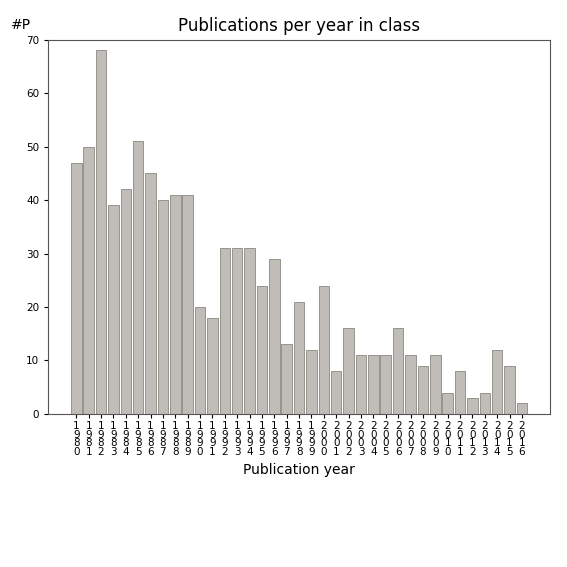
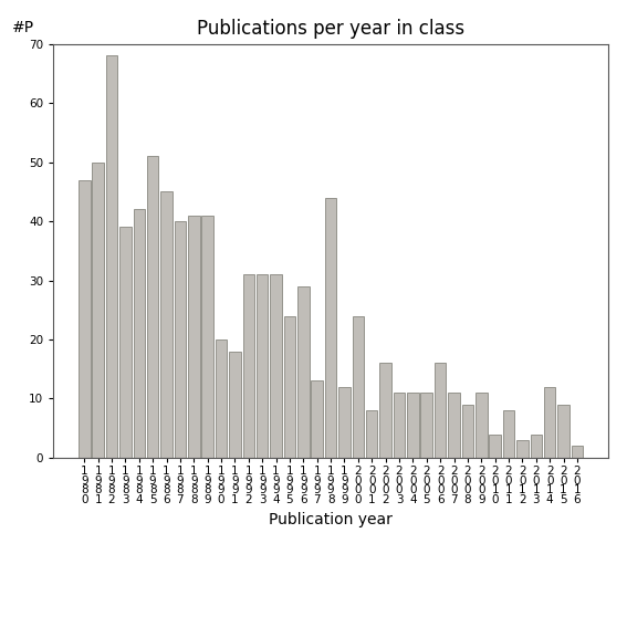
1 9 9 8: 21 -> 44
